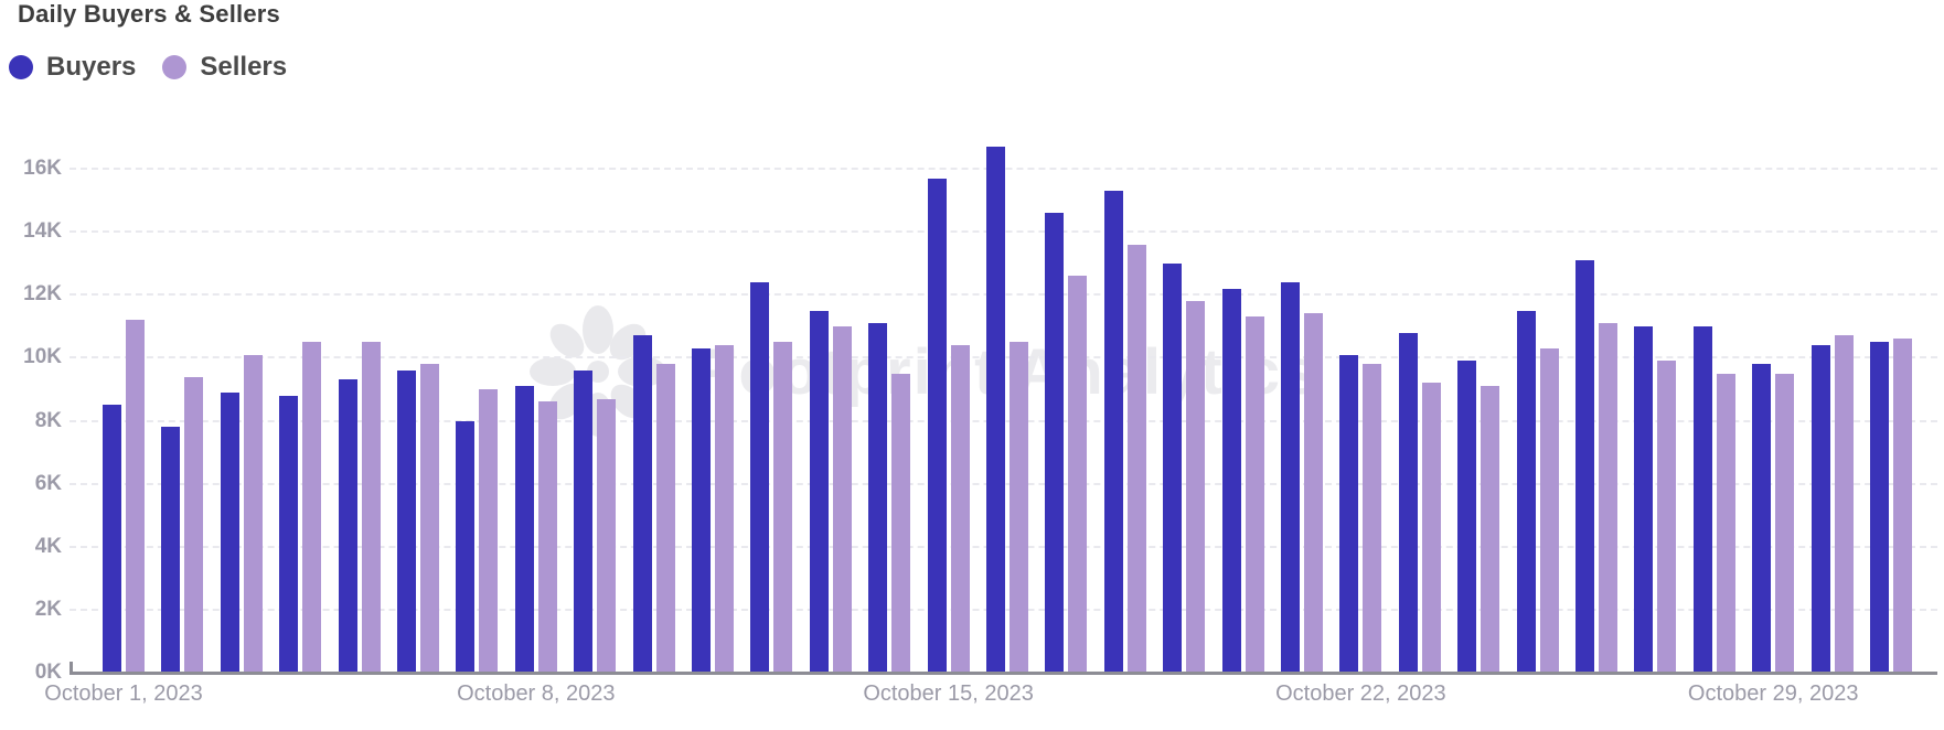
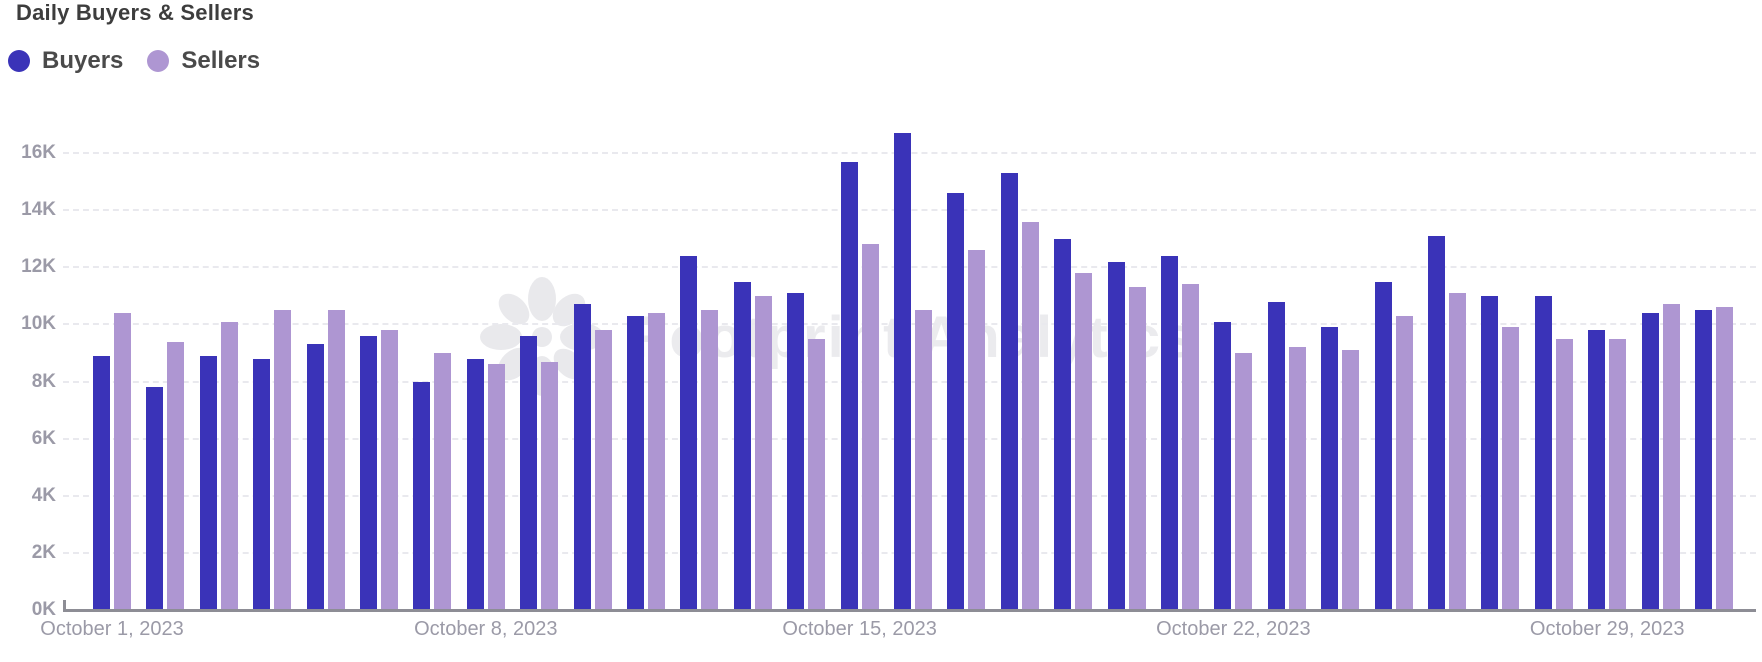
Buyers/October 1, 2023: 8.5K -> 8.9K
Sellers/October 1, 2023: 11.2K -> 10.4K
Buyers/October 8, 2023: 9.1K -> 8.8K
Sellers/October 15, 2023: 10.4K -> 12.8K
Sellers/October 22, 2023: 9.8K -> 9.0K
